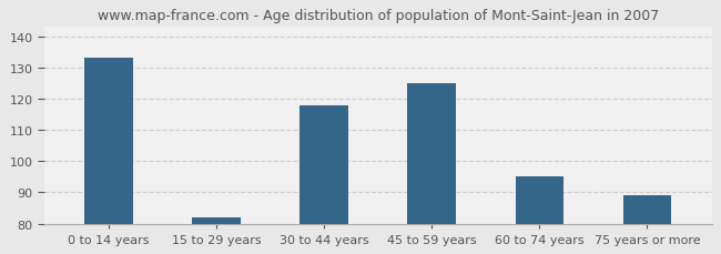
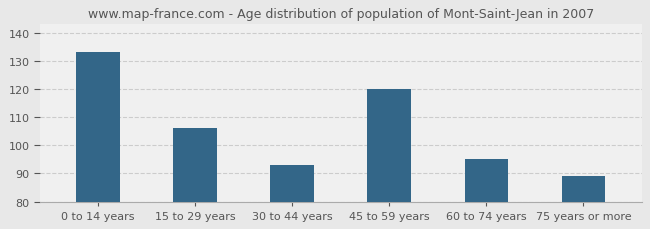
15 to 29 years: 82 -> 106
30 to 44 years: 118 -> 93
45 to 59 years: 125 -> 120
